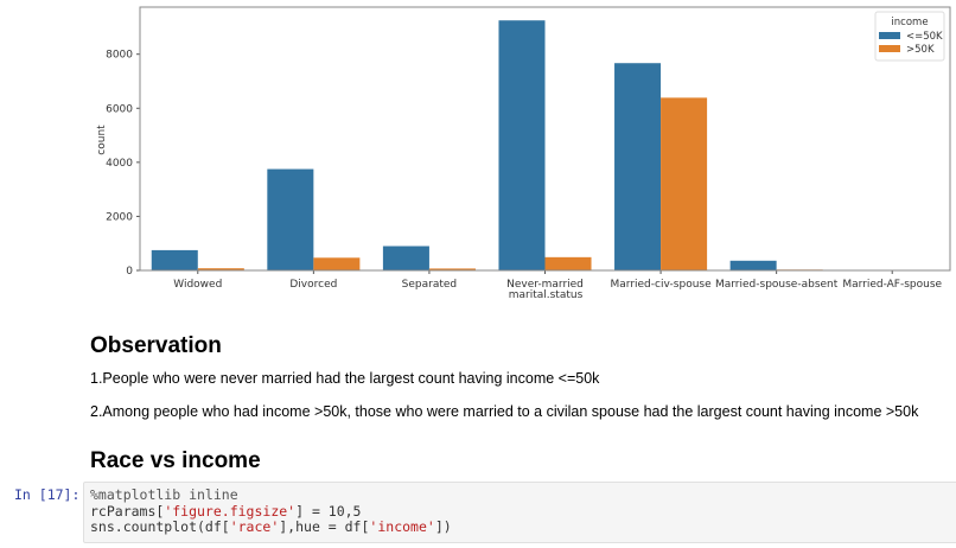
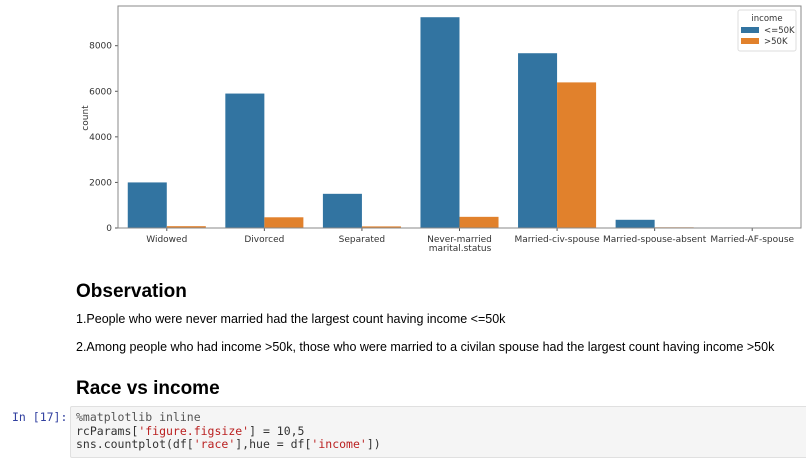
<=50K/Widowed: 800 -> 2000
<=50K/Divorced: 3800 -> 5900
<=50K/Separated: 900 -> 1500
